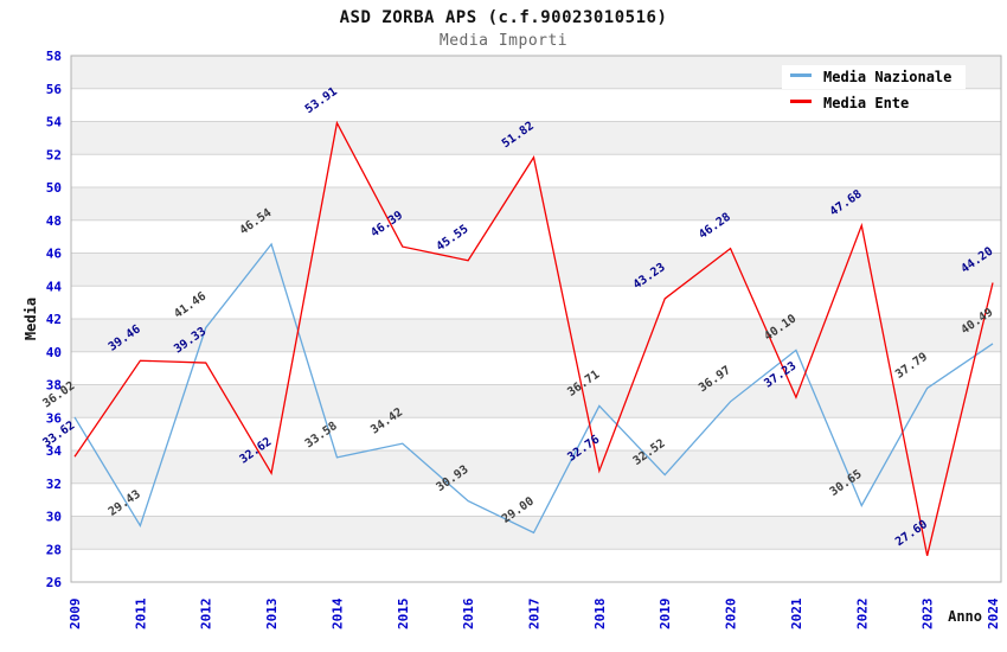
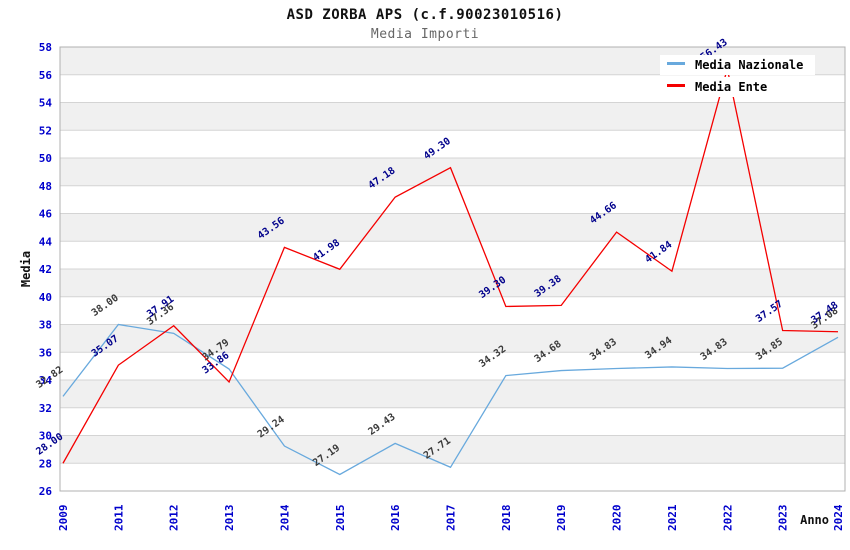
Media Nazionale/2009: 36.02 -> 32.82
Media Ente/2009: 33.62 -> 28.00
Media Nazionale/2011: 29.43 -> 38.00
Media Ente/2011: 39.46 -> 35.07
Media Nazionale/2012: 41.46 -> 37.36
Media Ente/2012: 39.33 -> 37.91
Media Nazionale/2013: 46.54 -> 34.79
Media Ente/2013: 32.62 -> 33.86
Media Nazionale/2014: 33.58 -> 29.24
Media Ente/2014: 53.91 -> 43.56
Media Nazionale/2015: 34.42 -> 27.19
Media Ente/2015: 46.39 -> 41.98
Media Nazionale/2016: 30.93 -> 29.43
Media Ente/2016: 45.55 -> 47.18
Media Nazionale/2017: 29.00 -> 27.71
Media Ente/2017: 51.82 -> 49.30
Media Nazionale/2018: 36.71 -> 34.32
Media Ente/2018: 32.76 -> 39.30
Media Nazionale/2019: 32.52 -> 34.68
Media Ente/2019: 43.23 -> 39.38
Media Nazionale/2020: 36.97 -> 34.83
Media Ente/2020: 46.28 -> 44.66
Media Nazionale/2021: 40.10 -> 34.94
Media Ente/2021: 37.23 -> 41.84
Media Nazionale/2022: 30.65 -> 34.83
Media Ente/2022: 47.68 -> 56.43
Media Nazionale/2023: 37.79 -> 34.85
Media Ente/2023: 27.60 -> 37.57
Media Nazionale/2024: 40.49 -> 37.08
Media Ente/2024: 44.20 -> 37.48
